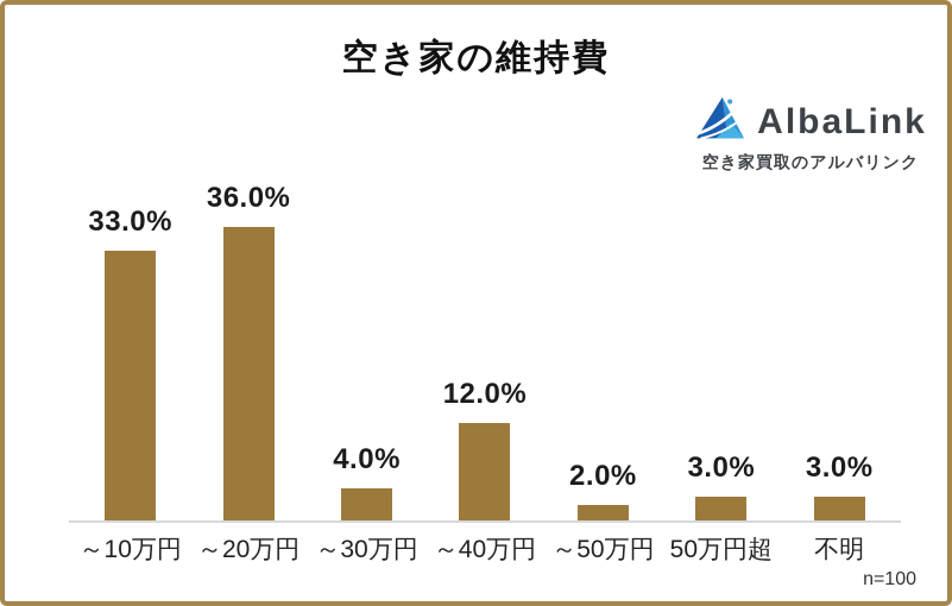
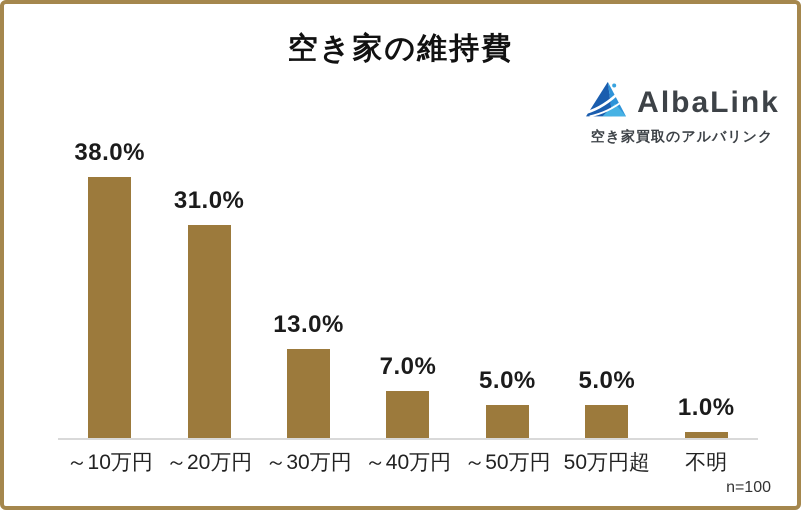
～10万円: 33.0% -> 38.0%
～20万円: 36.0% -> 31.0%
～30万円: 4.0% -> 13.0%
～40万円: 12.0% -> 7.0%
～50万円: 2.0% -> 5.0%
50万円超: 3.0% -> 5.0%
不明: 3.0% -> 1.0%
